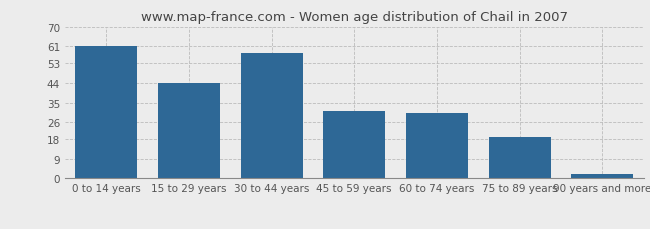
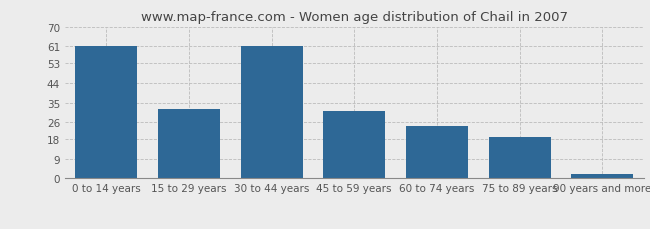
15 to 29 years: 44 -> 32
30 to 44 years: 58 -> 61
60 to 74 years: 30 -> 24
